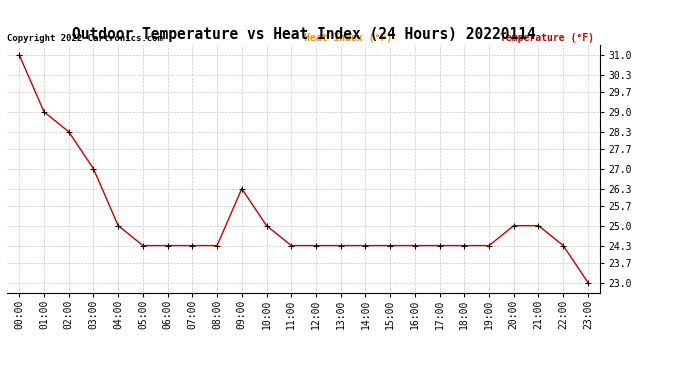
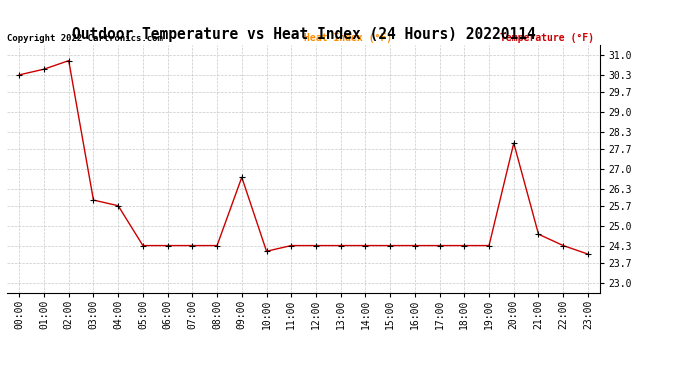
00:00: 31.0 -> 30.3
01:00: 29.0 -> 30.5
02:00: 28.3 -> 30.8
03:00: 27.0 -> 25.9
04:00: 25.0 -> 25.7
09:00: 26.3 -> 26.7
10:00: 25.0 -> 24.1
20:00: 25.0 -> 27.9
21:00: 25.0 -> 24.7
23:00: 23.0 -> 24.0
